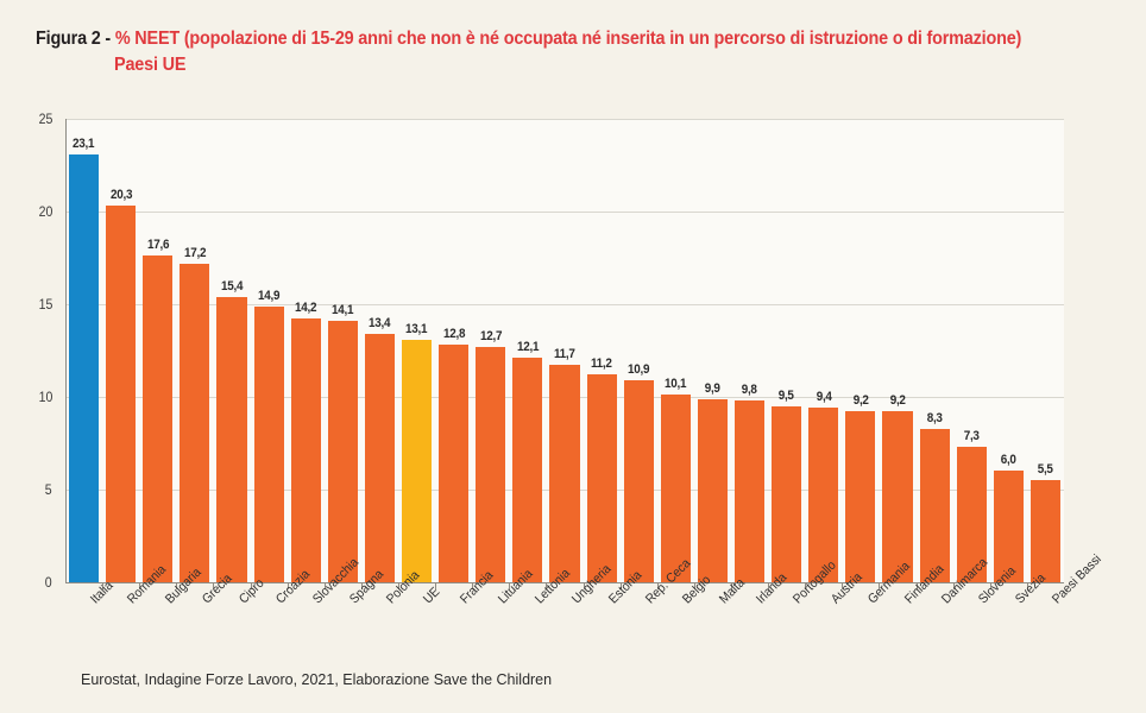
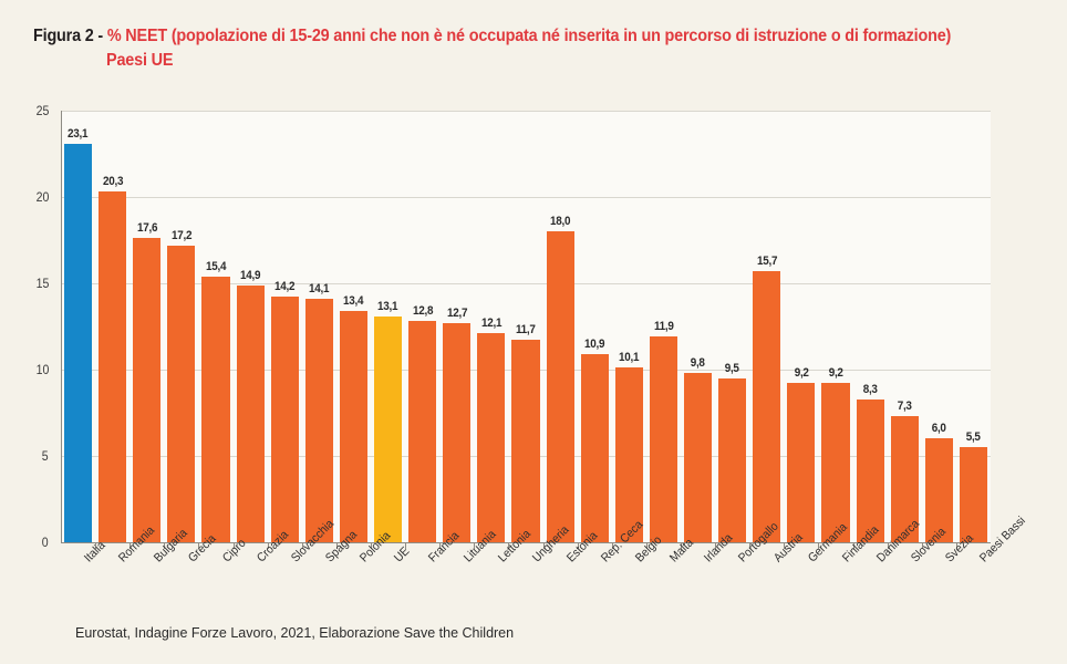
Estonia: 11,2 -> 18,0
Malta: 9,9 -> 11,9
Austria: 9,4 -> 15,7
